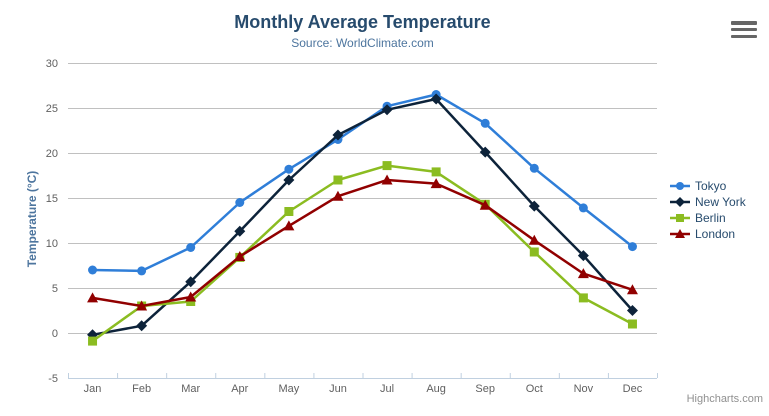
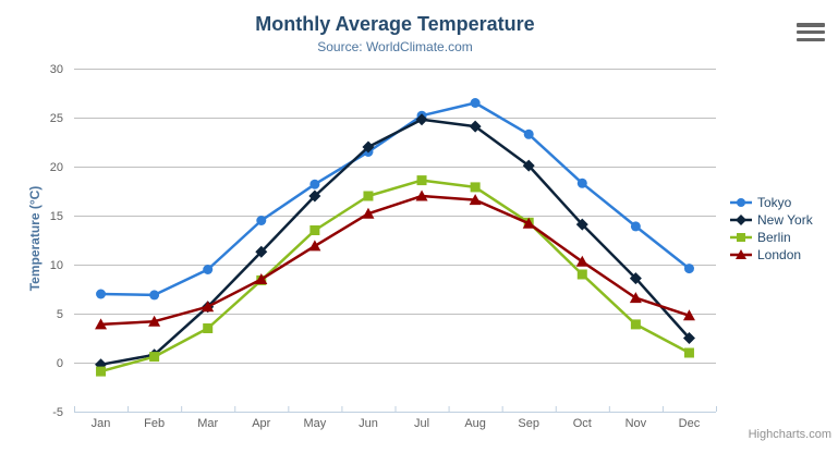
Berlin/Feb: 3 -> 1
London/Feb: 3 -> 4
London/Mar: 4 -> 6
New York/Aug: 26 -> 24
